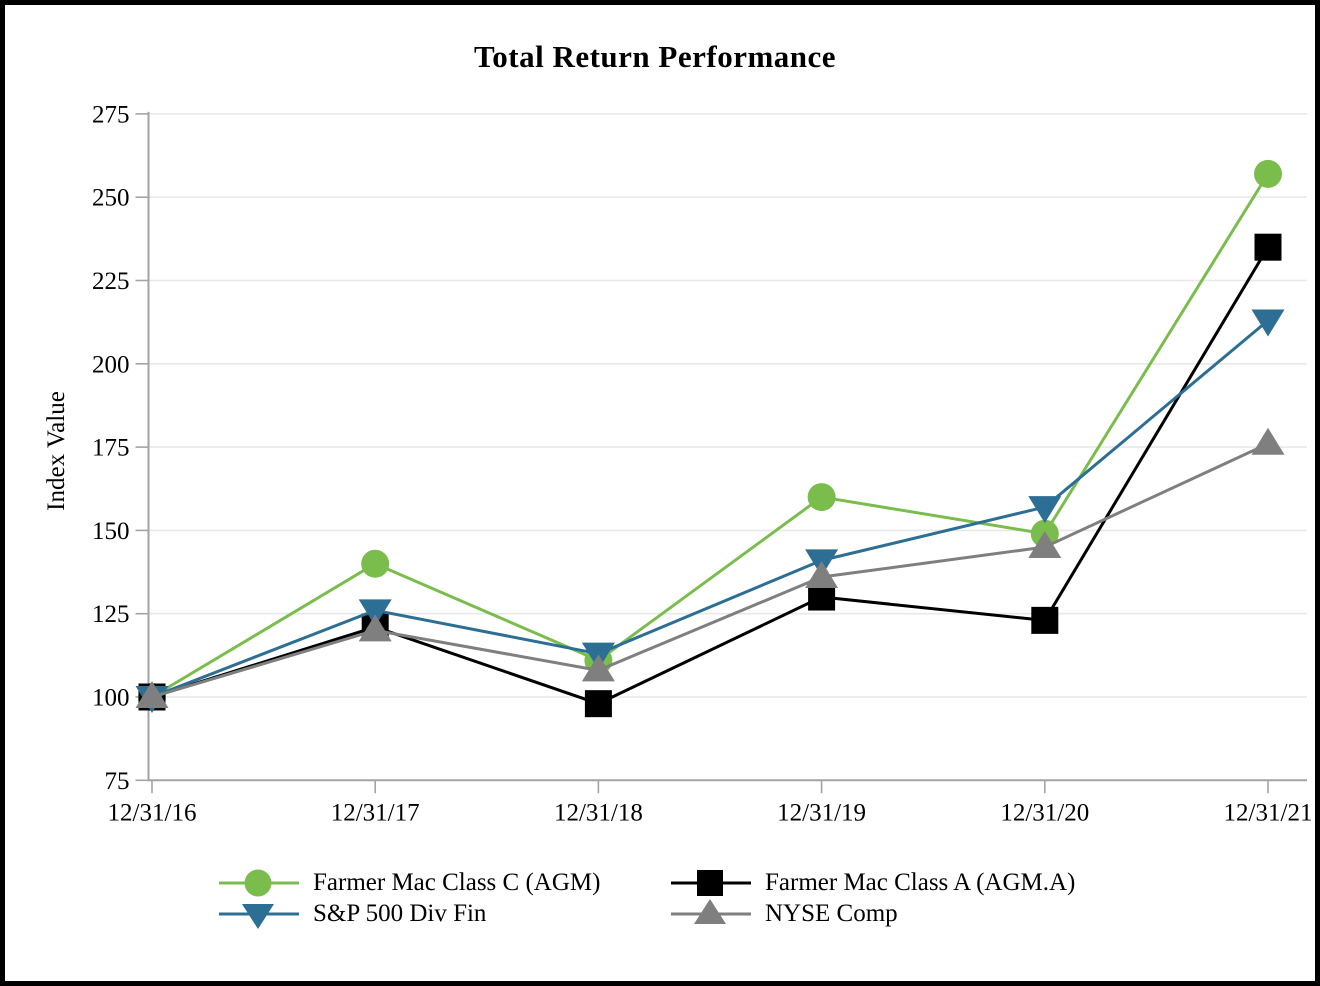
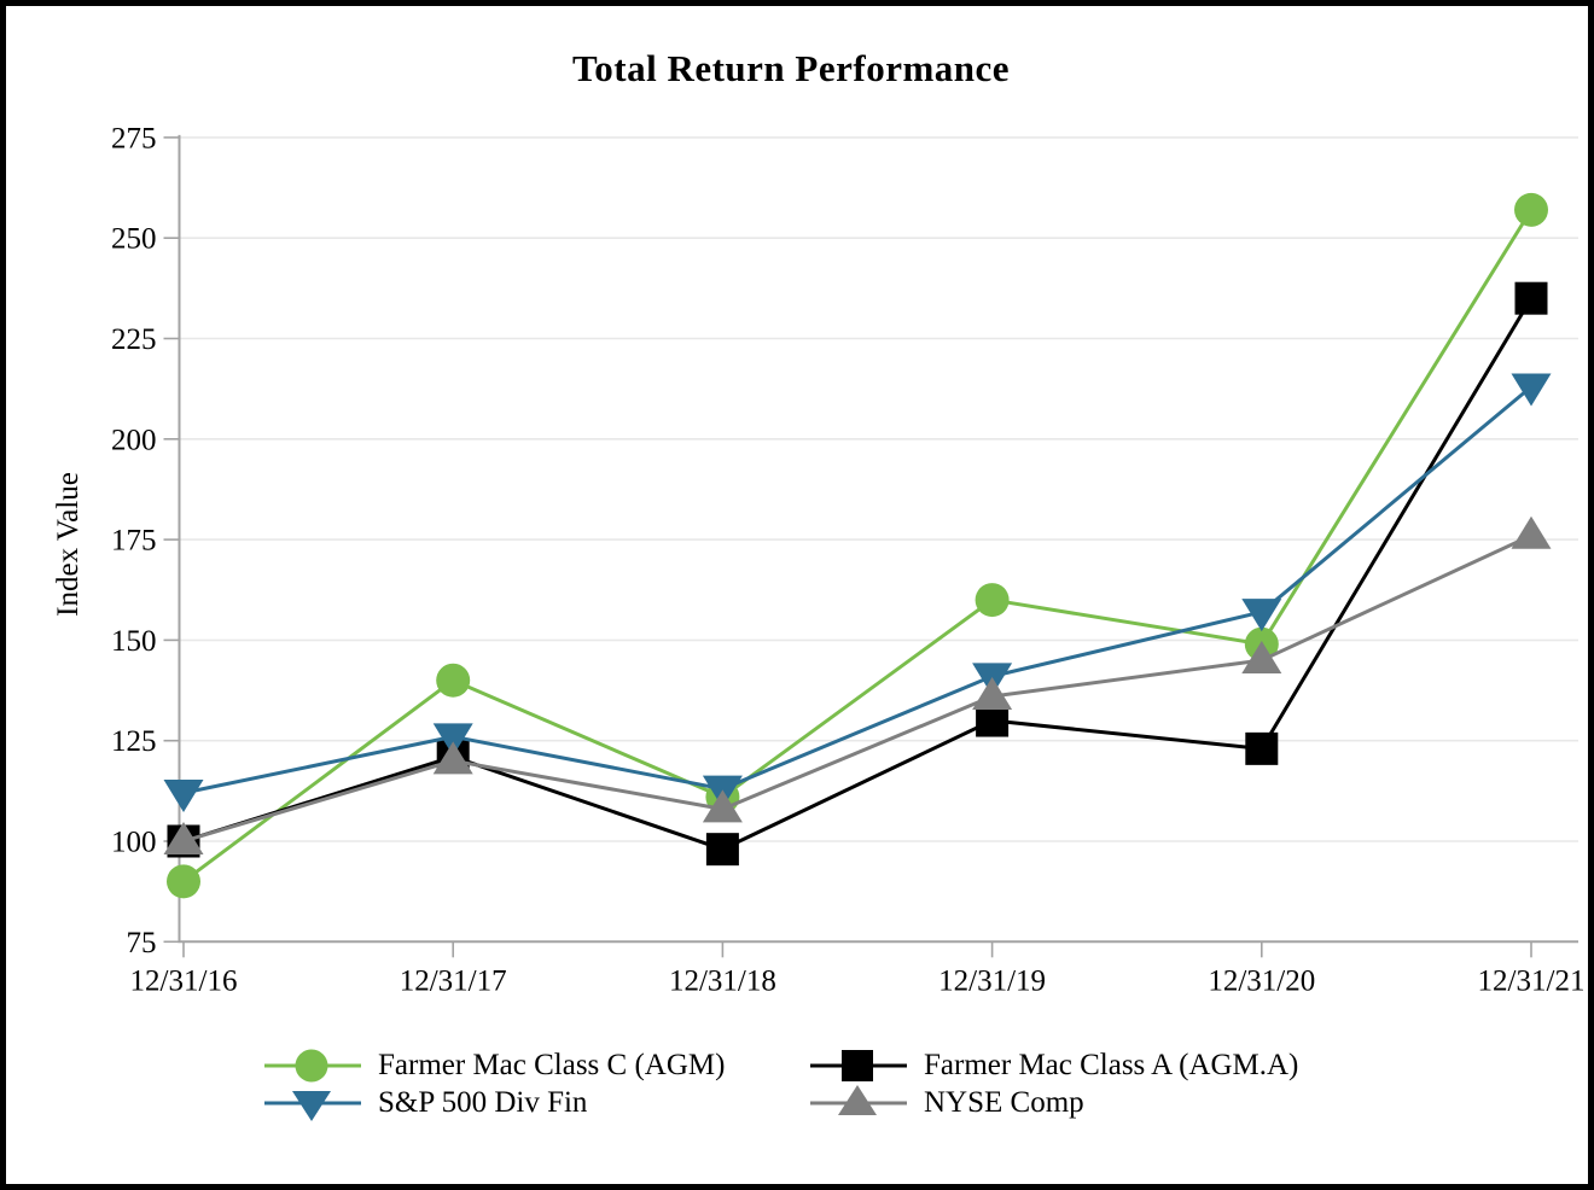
Farmer Mac Class C (AGM)/12/31/16: 100 -> 90
S&P 500 Div Fin/12/31/16: 100 -> 112
